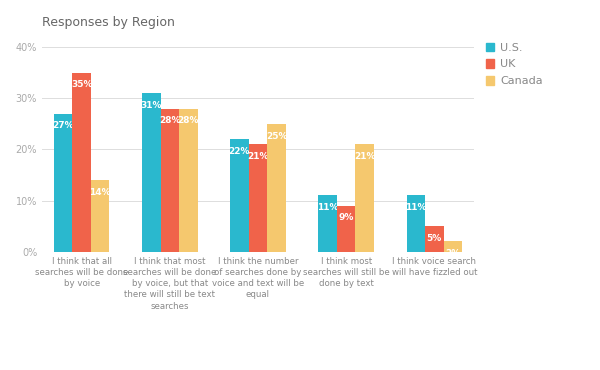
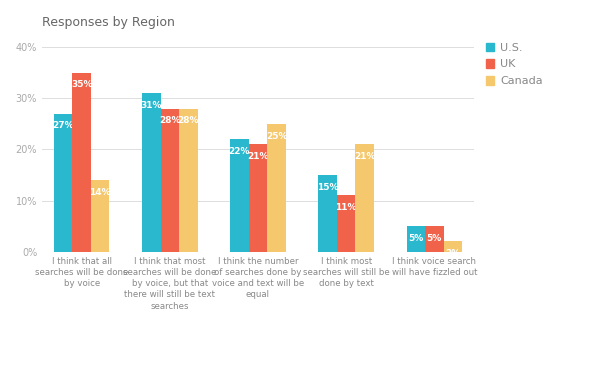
U.S./I think most searches will still be done by text: 11% -> 15%
UK/I think most searches will still be done by text: 9% -> 11%
U.S./I think voice search will have fizzled out: 11% -> 5%
